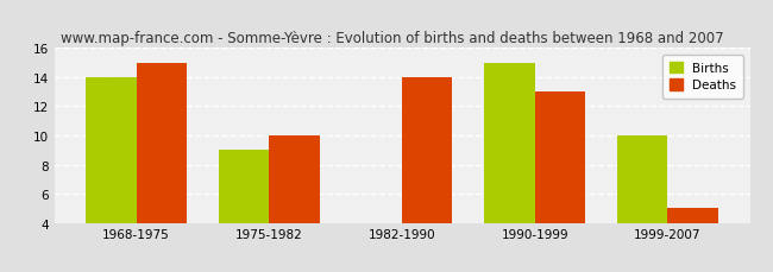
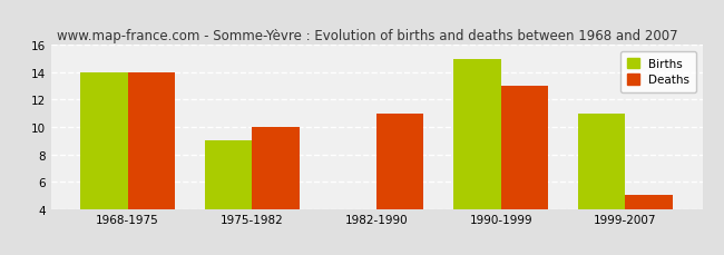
Deaths/1968-1975: 15 -> 14
Deaths/1982-1990: 14 -> 11
Births/1999-2007: 10 -> 11
